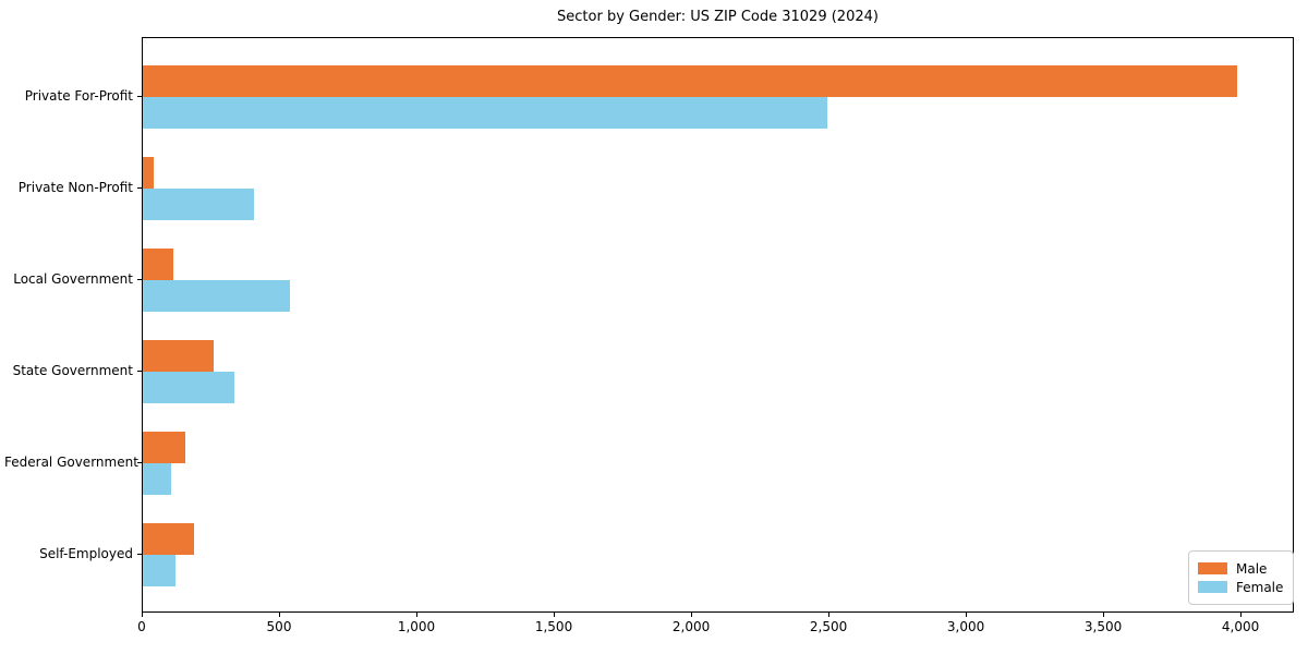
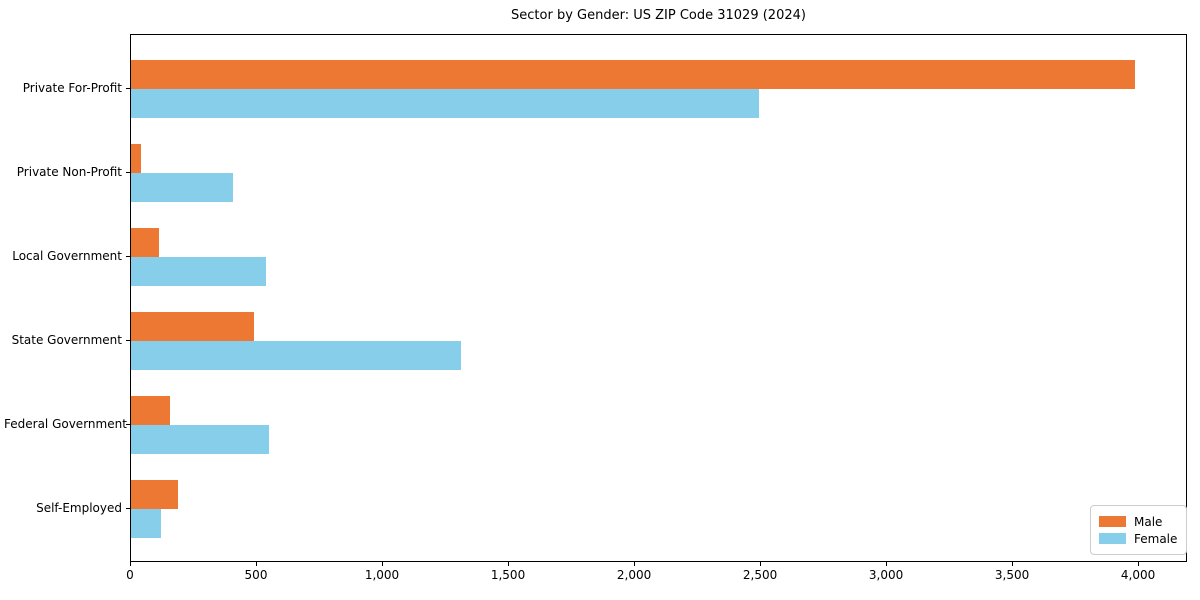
Male/State Government: 260 -> 490
Female/State Government: 340 -> 1310
Female/Federal Government: 100 -> 550
